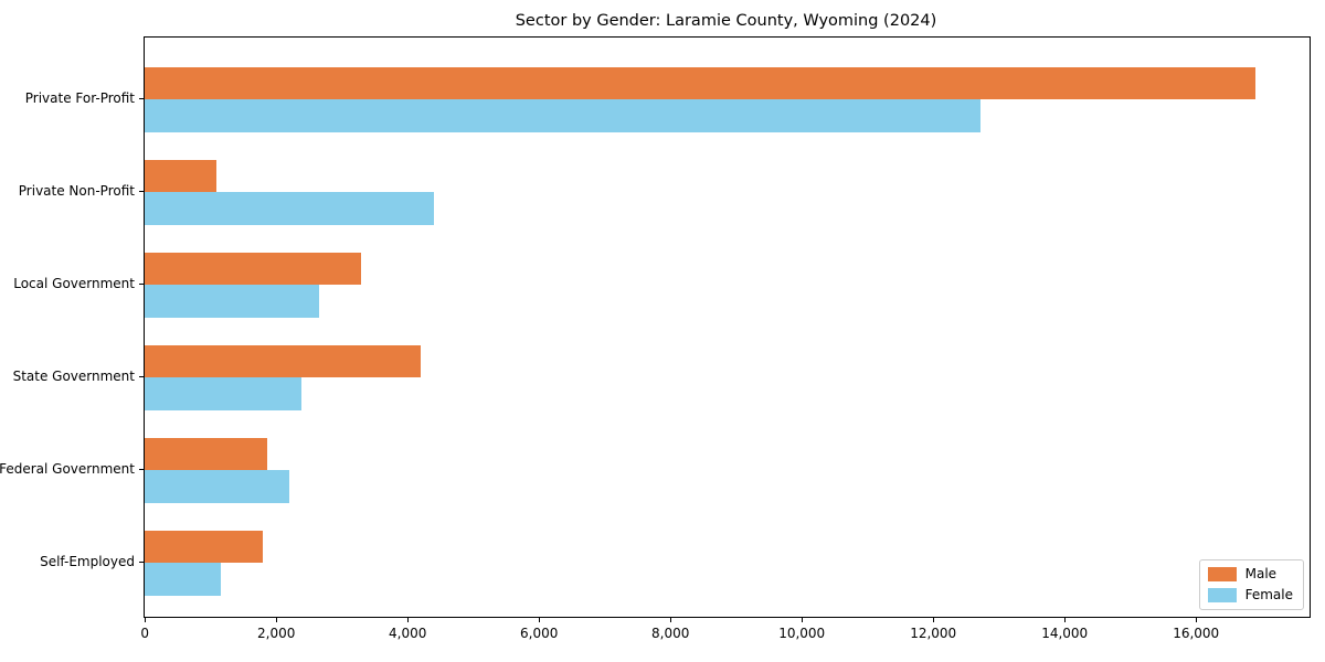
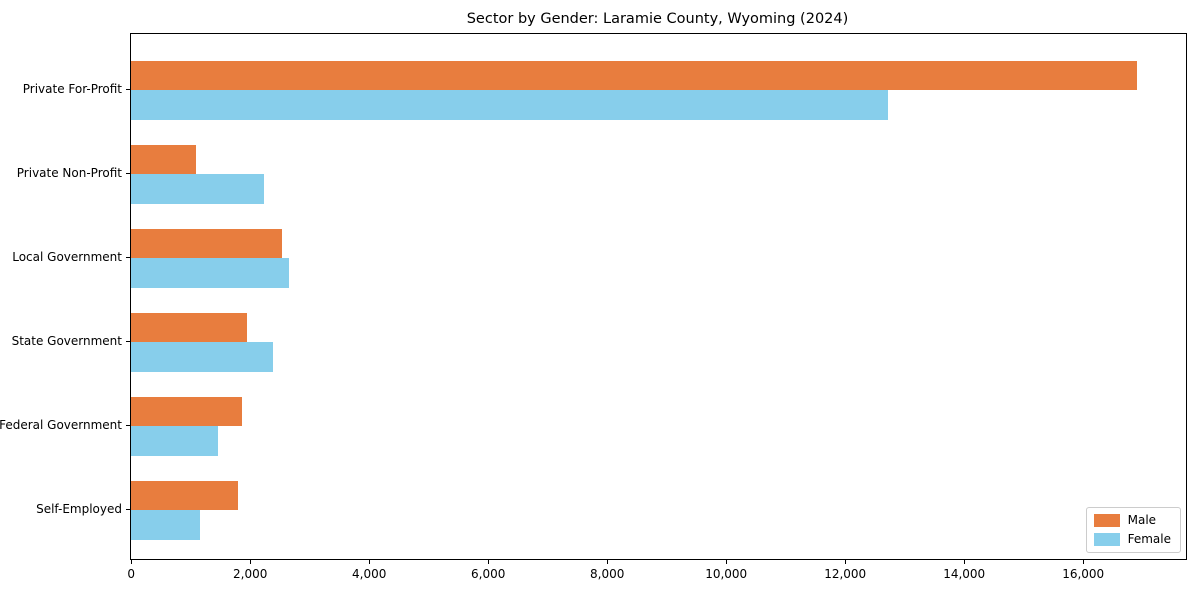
Female/Private Non-Profit: 4400 -> 2200
Male/Local Government: 3300 -> 2500
Male/State Government: 4200 -> 2000
Female/Federal Government: 2200 -> 1500
